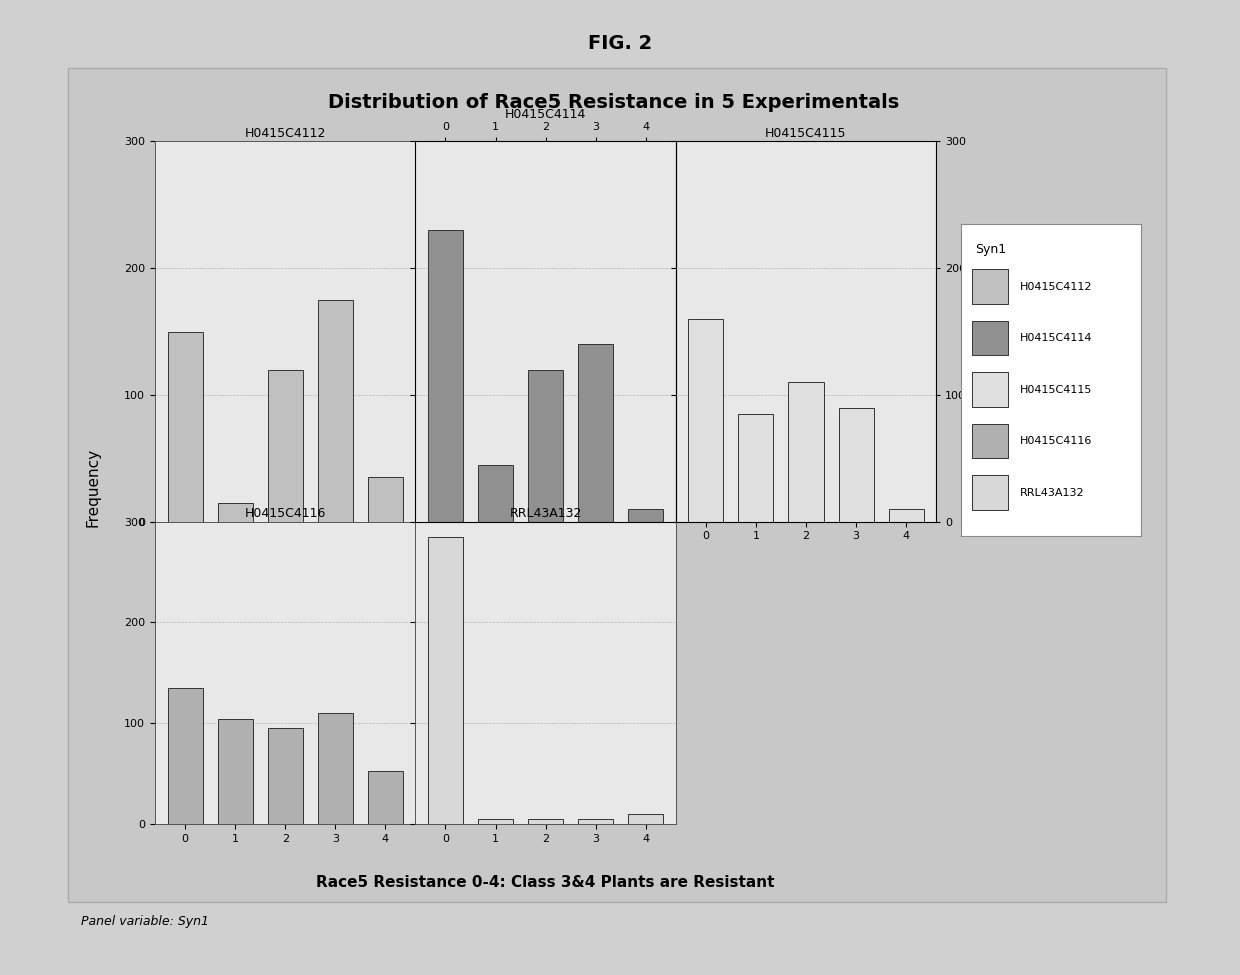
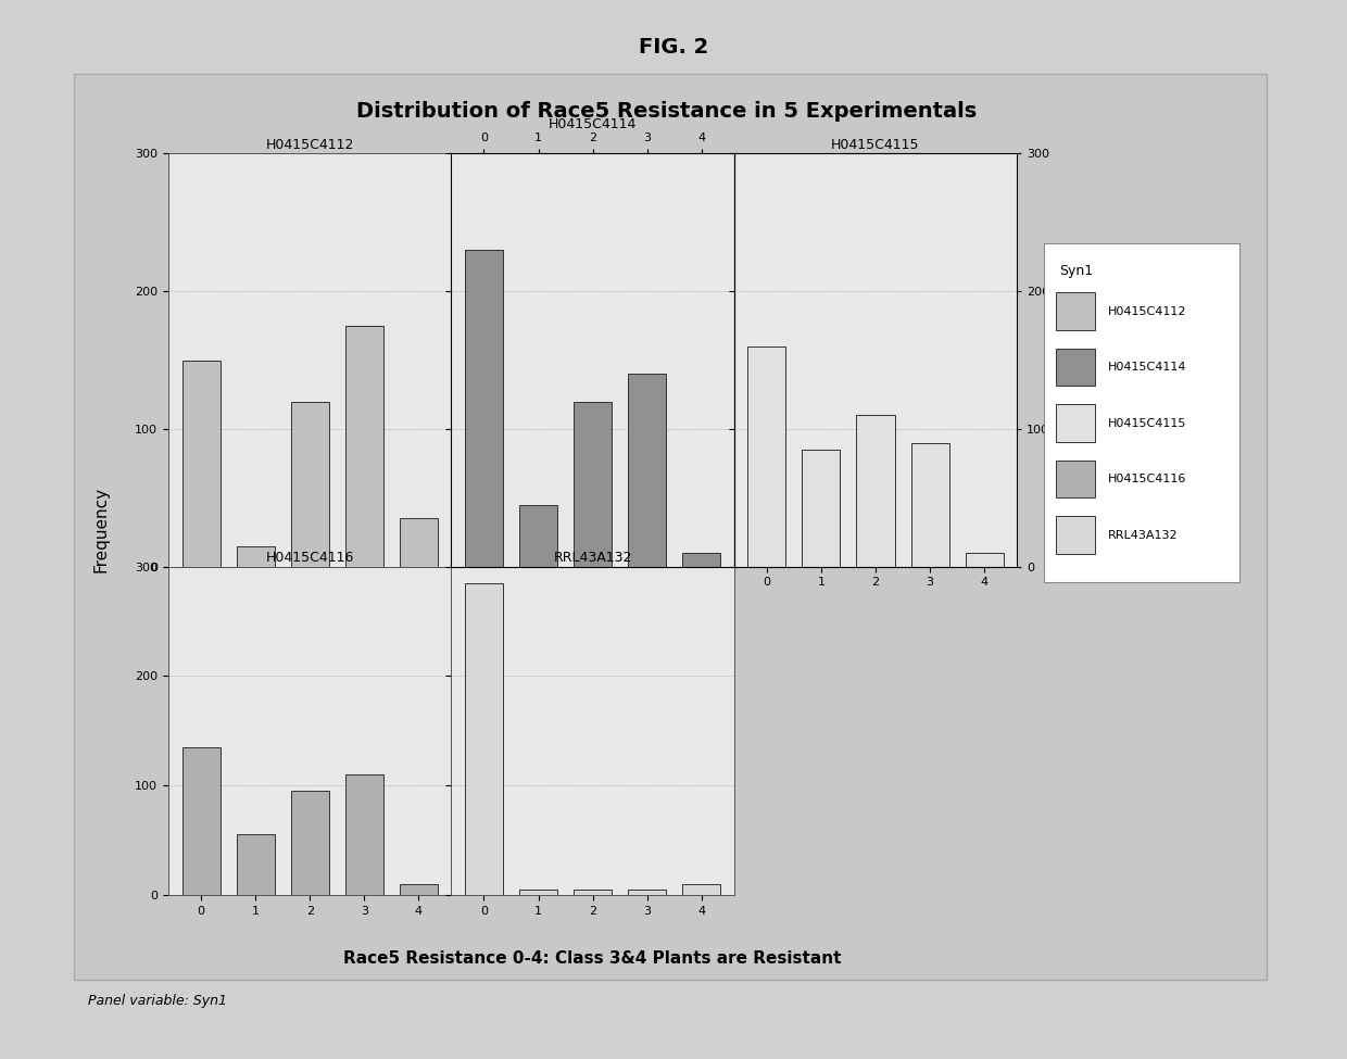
H0415C4116/1: 104 -> 55
H0415C4116/4: 52 -> 10
